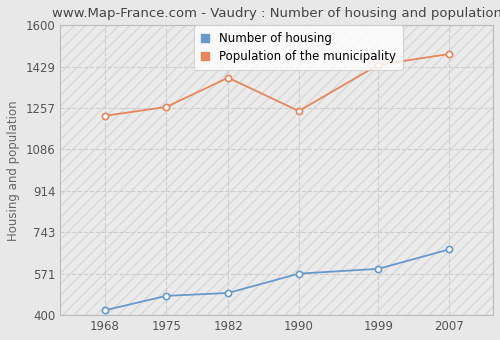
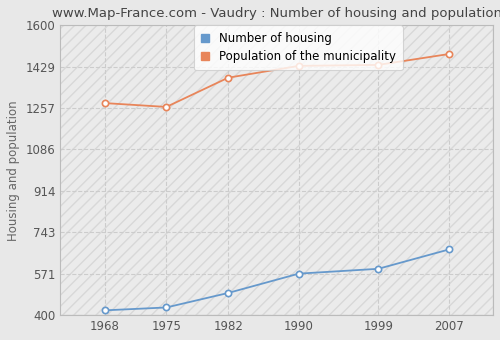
Population of the municipality/1968: 1225 -> 1278
Number of housing/1975: 480 -> 432
Population of the municipality/1990: 1245 -> 1432
